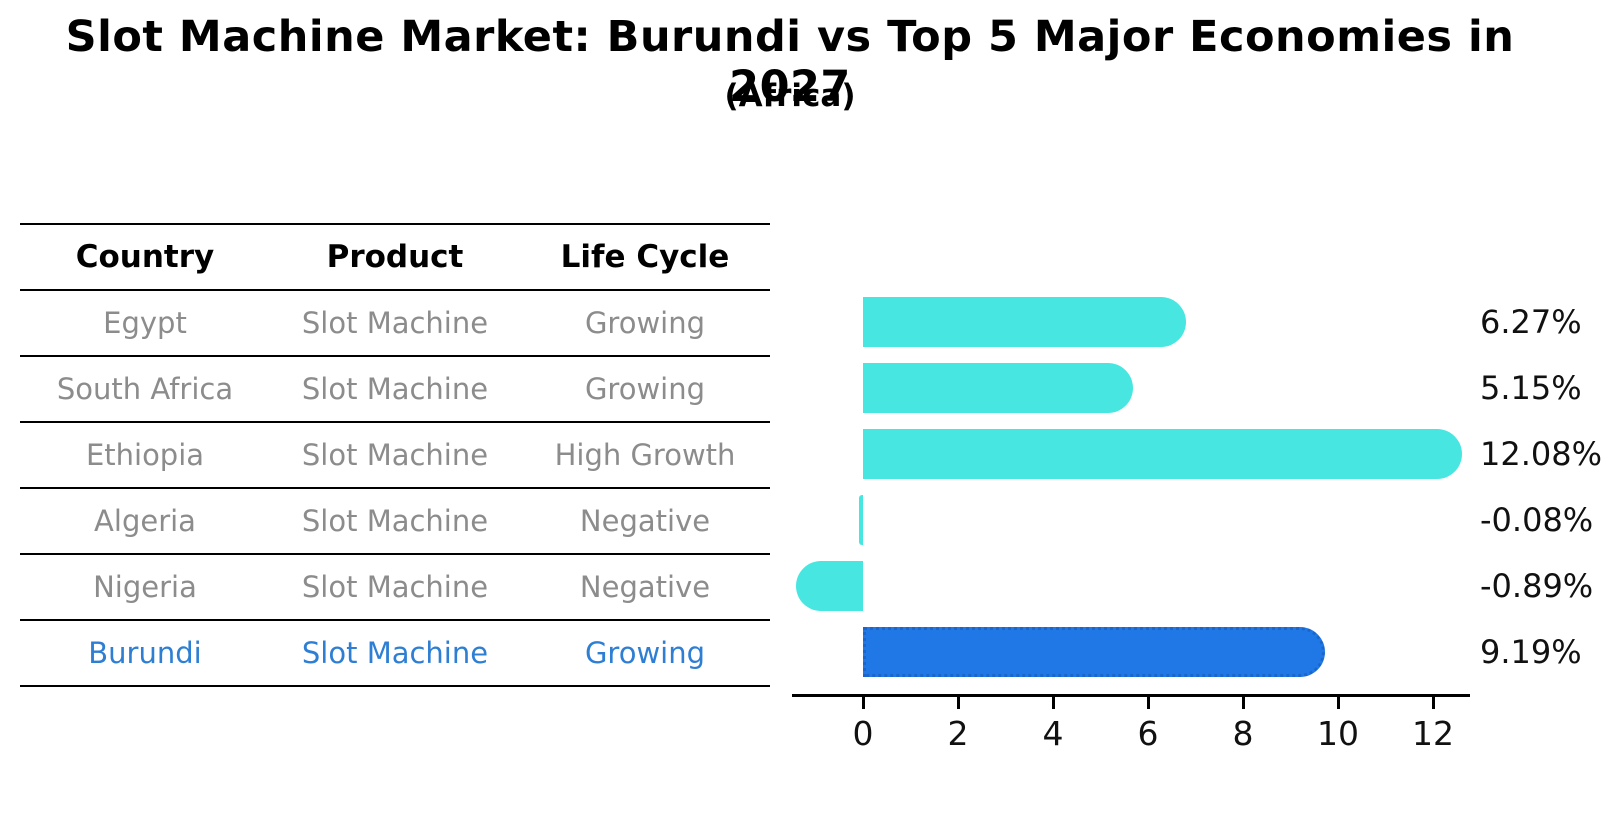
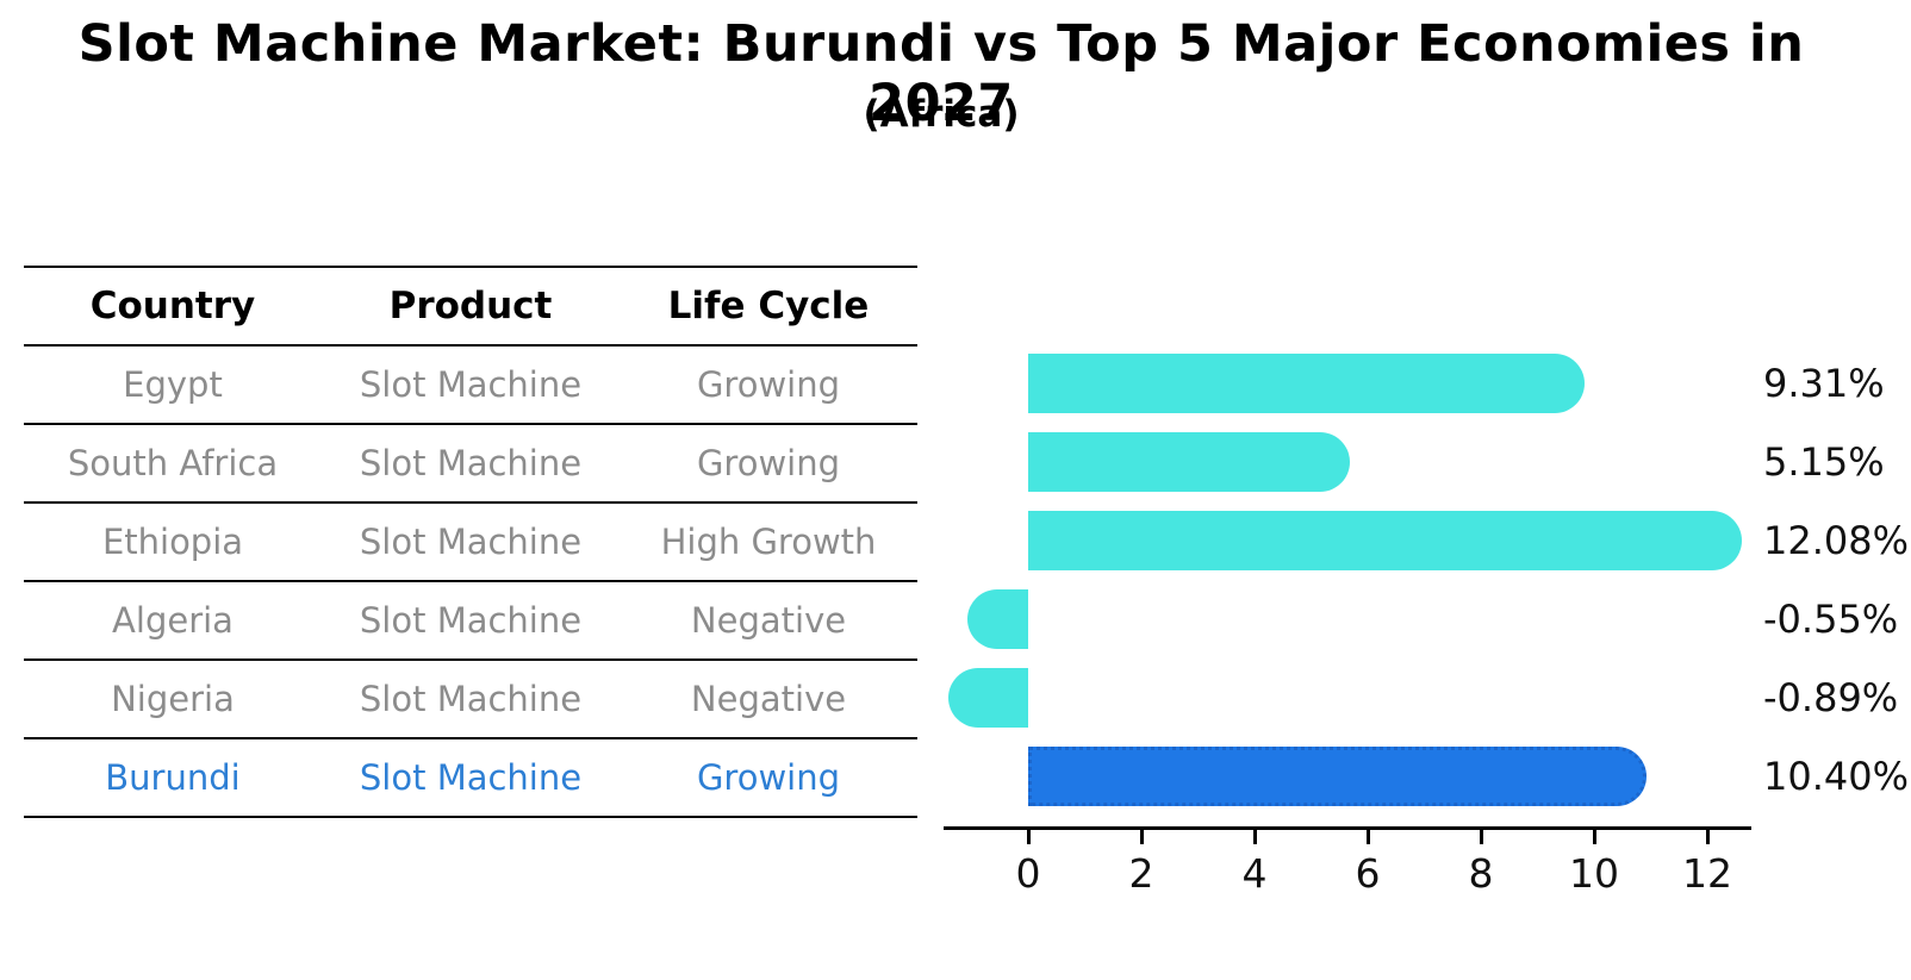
Egypt: 6.27% -> 9.31%
Algeria: -0.08% -> -0.55%
Burundi: 9.19% -> 10.40%
